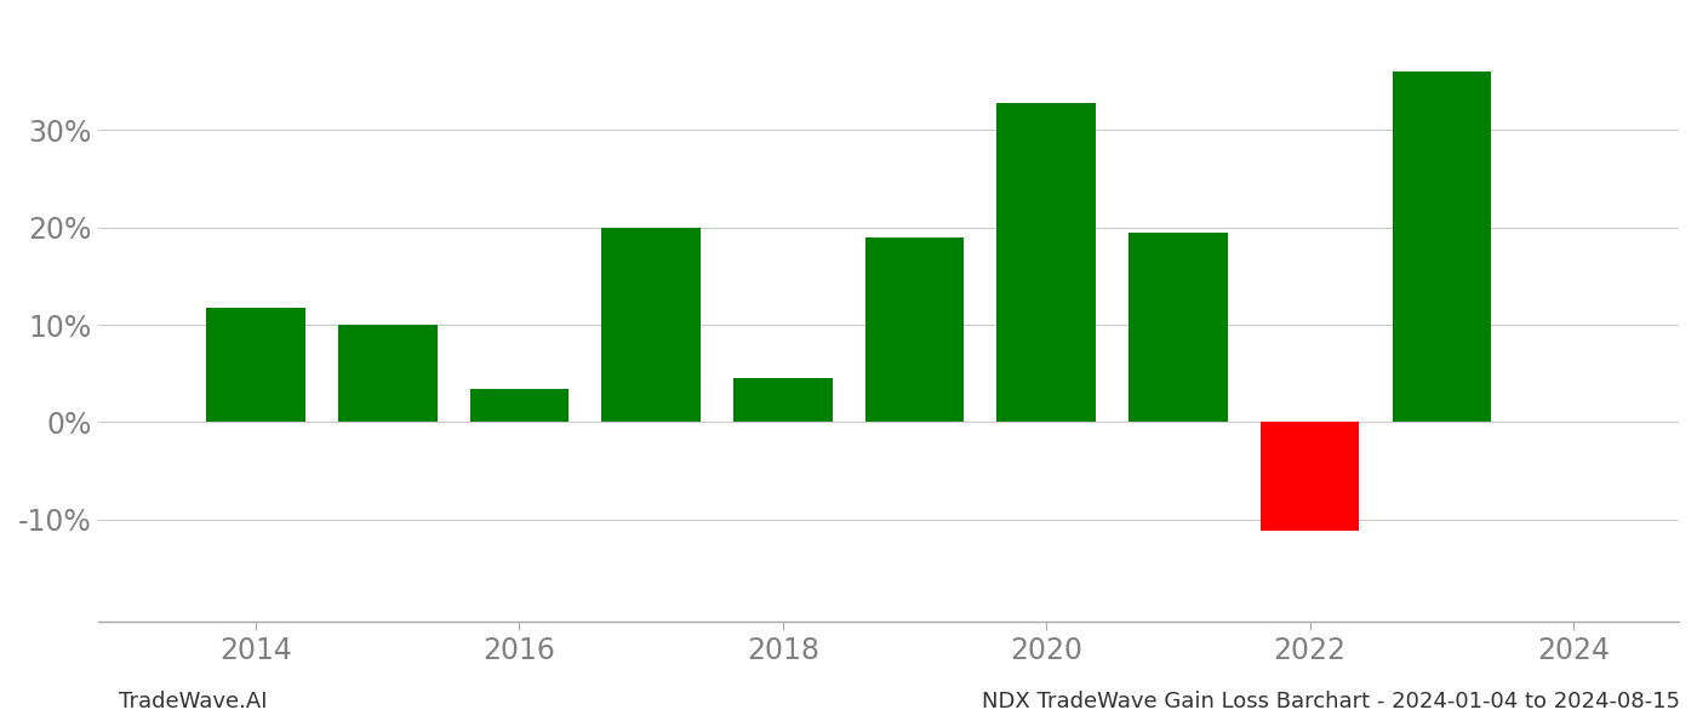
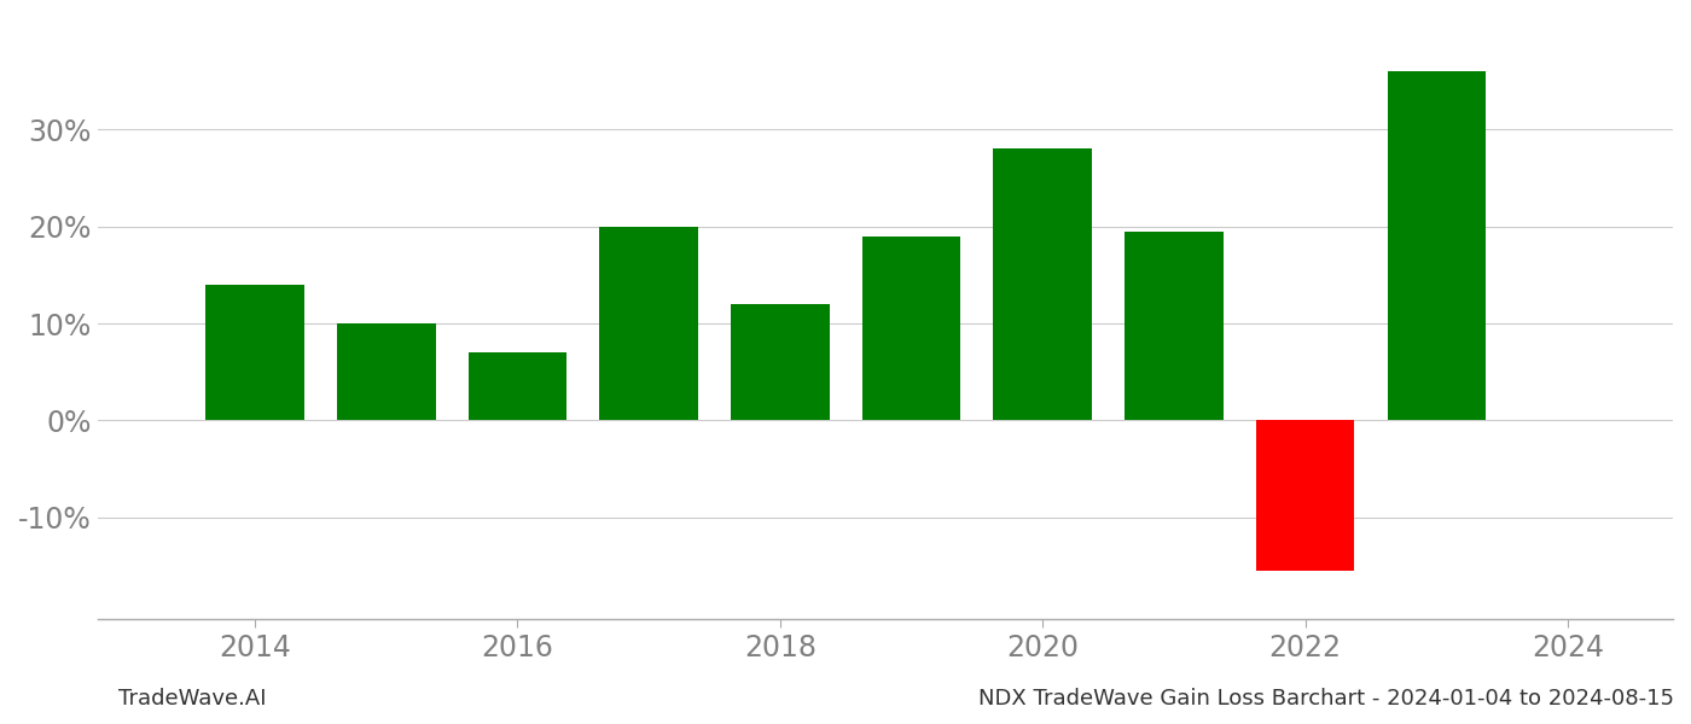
2014: 11.8% -> 14.0%
2016: 3.4% -> 7.0%
2018: 4.6% -> 12.0%
2020: 32.8% -> 28.0%
2022: -11.2% -> -15.5%
